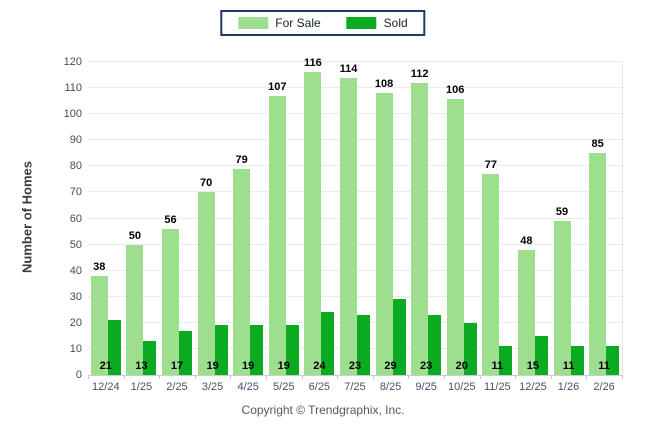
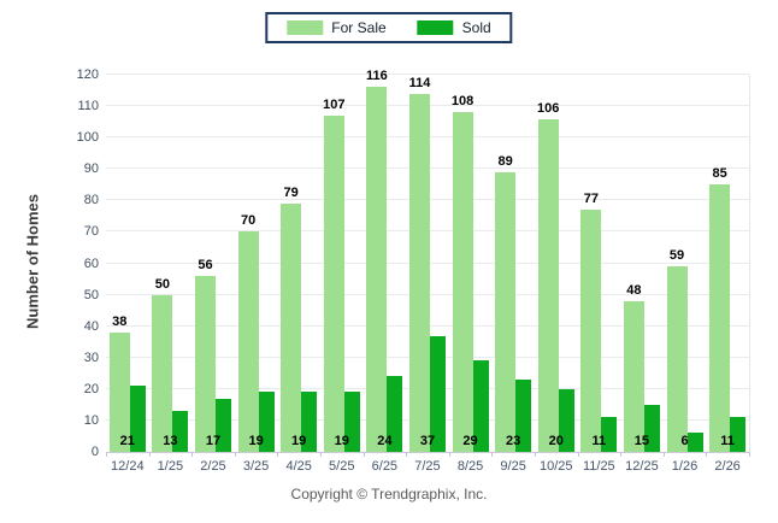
Sold/7/25: 23 -> 37
For Sale/9/25: 112 -> 89
Sold/1/26: 11 -> 6
